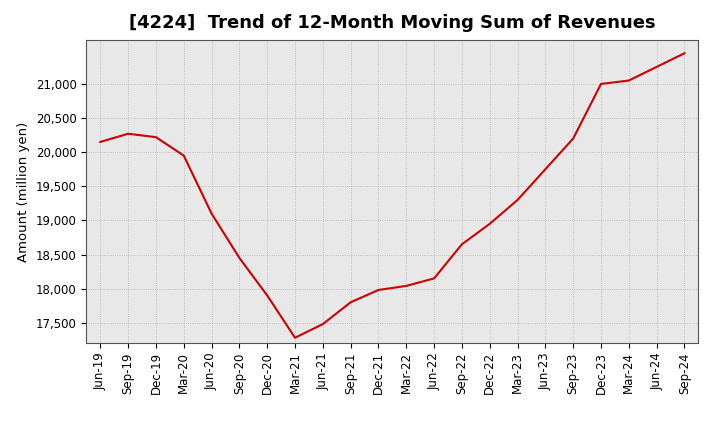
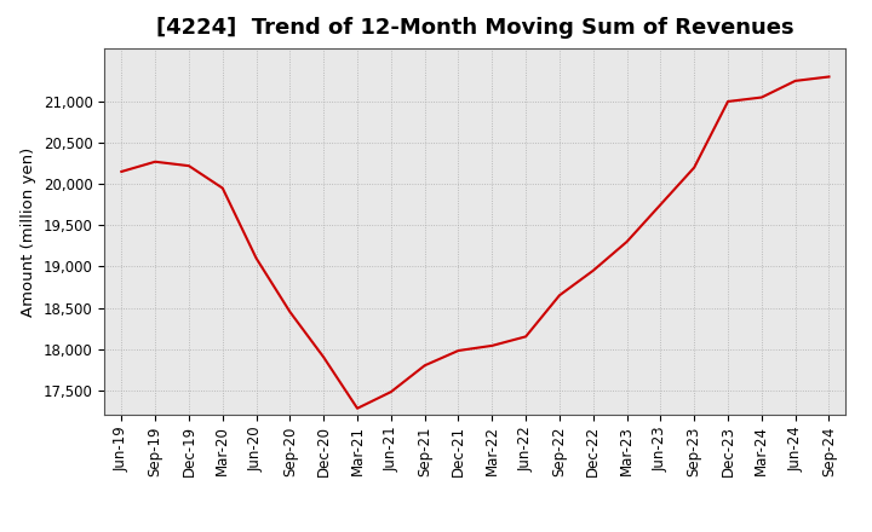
Sep-24: 21,450 -> 21,300
